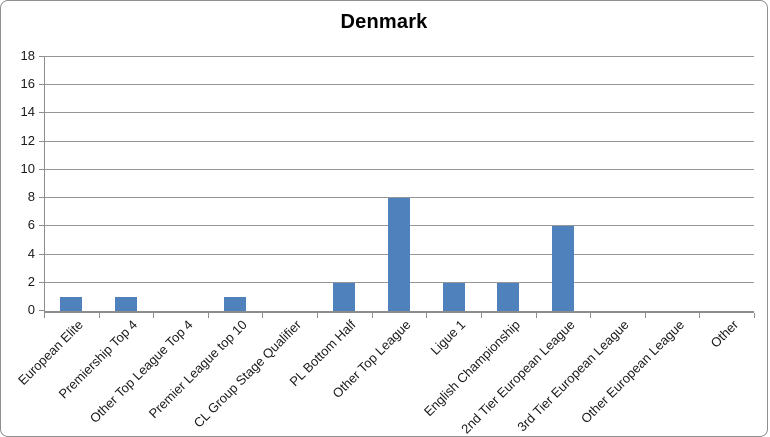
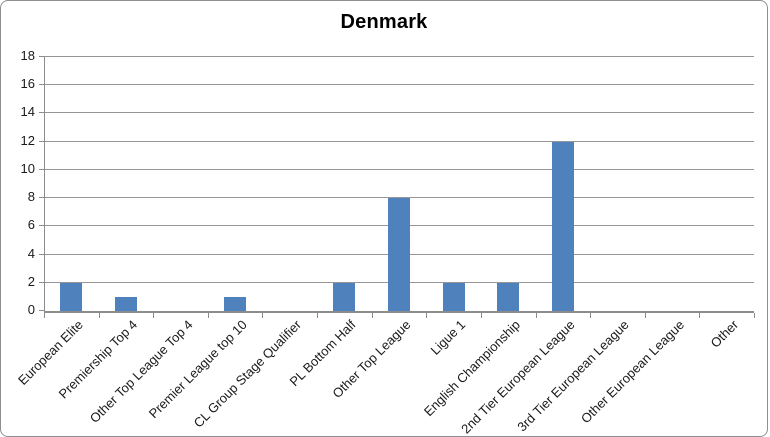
European Elite: 1 -> 2
2nd Tier European League: 6 -> 12
